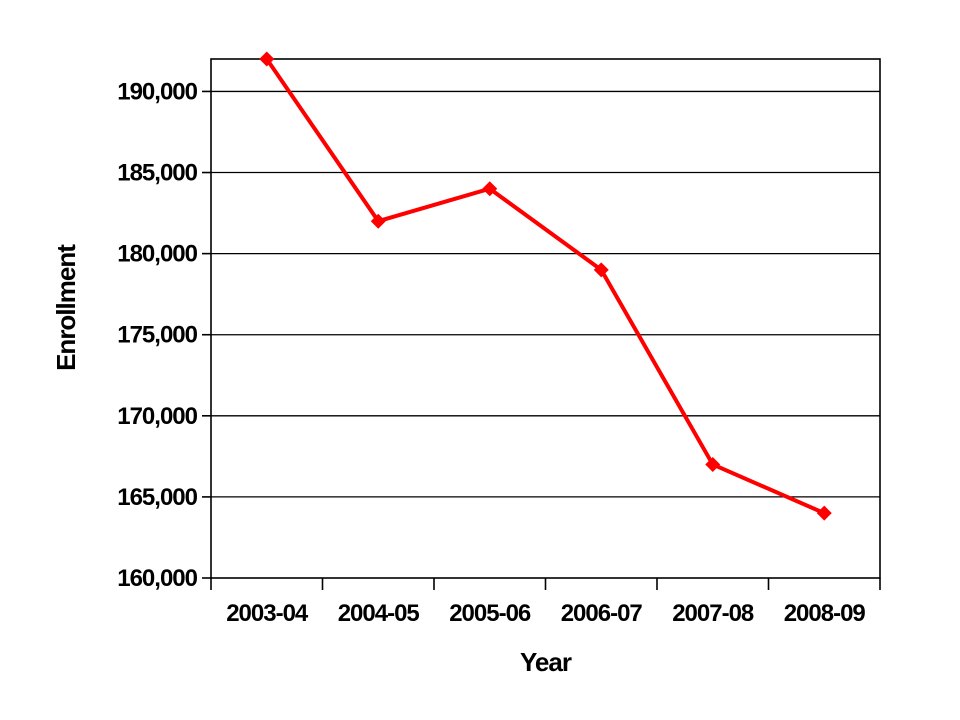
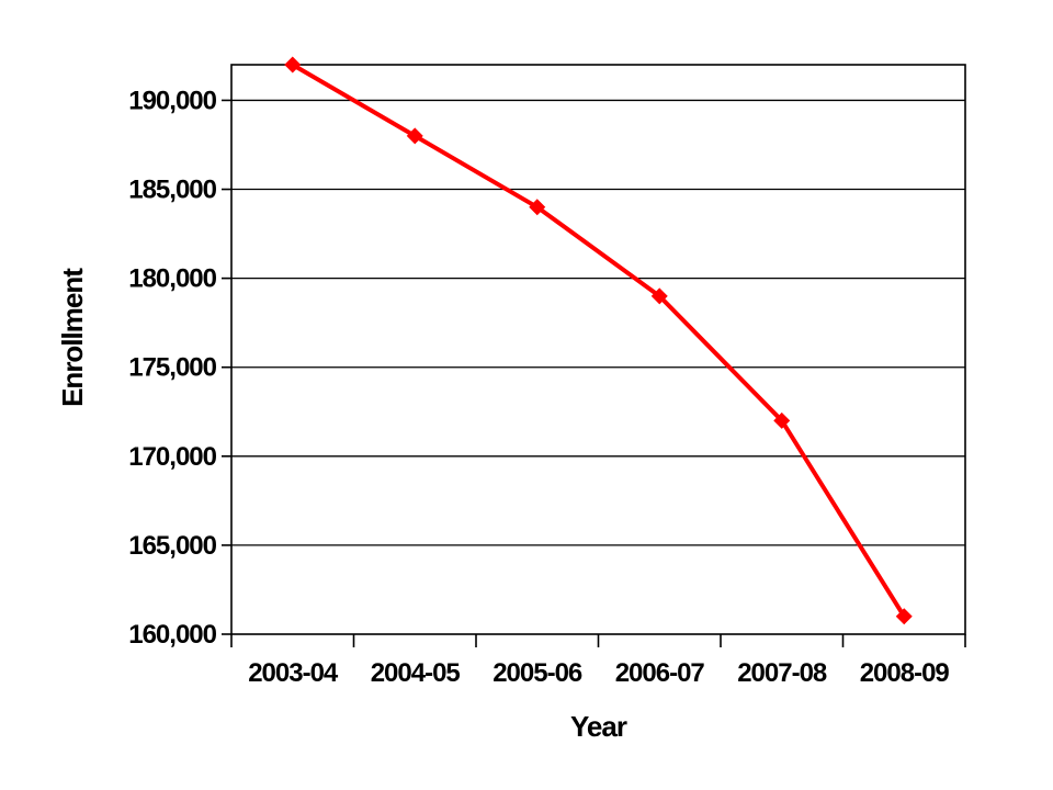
2004-05: 182000 -> 188000
2007-08: 167000 -> 172000
2008-09: 164000 -> 161000
